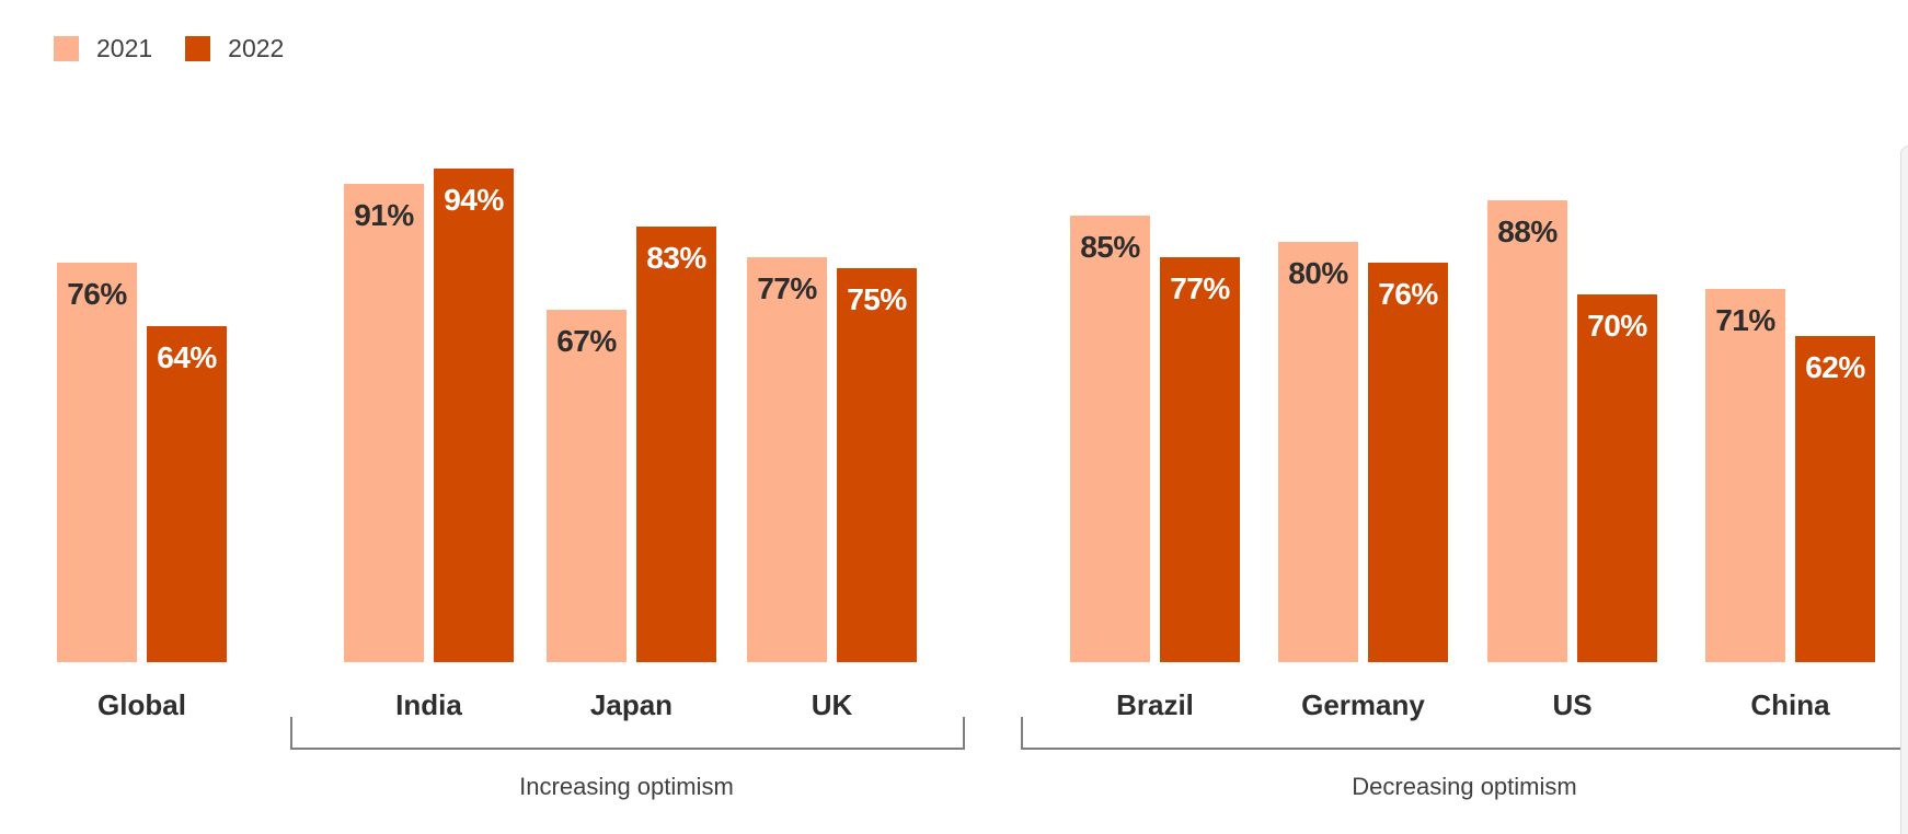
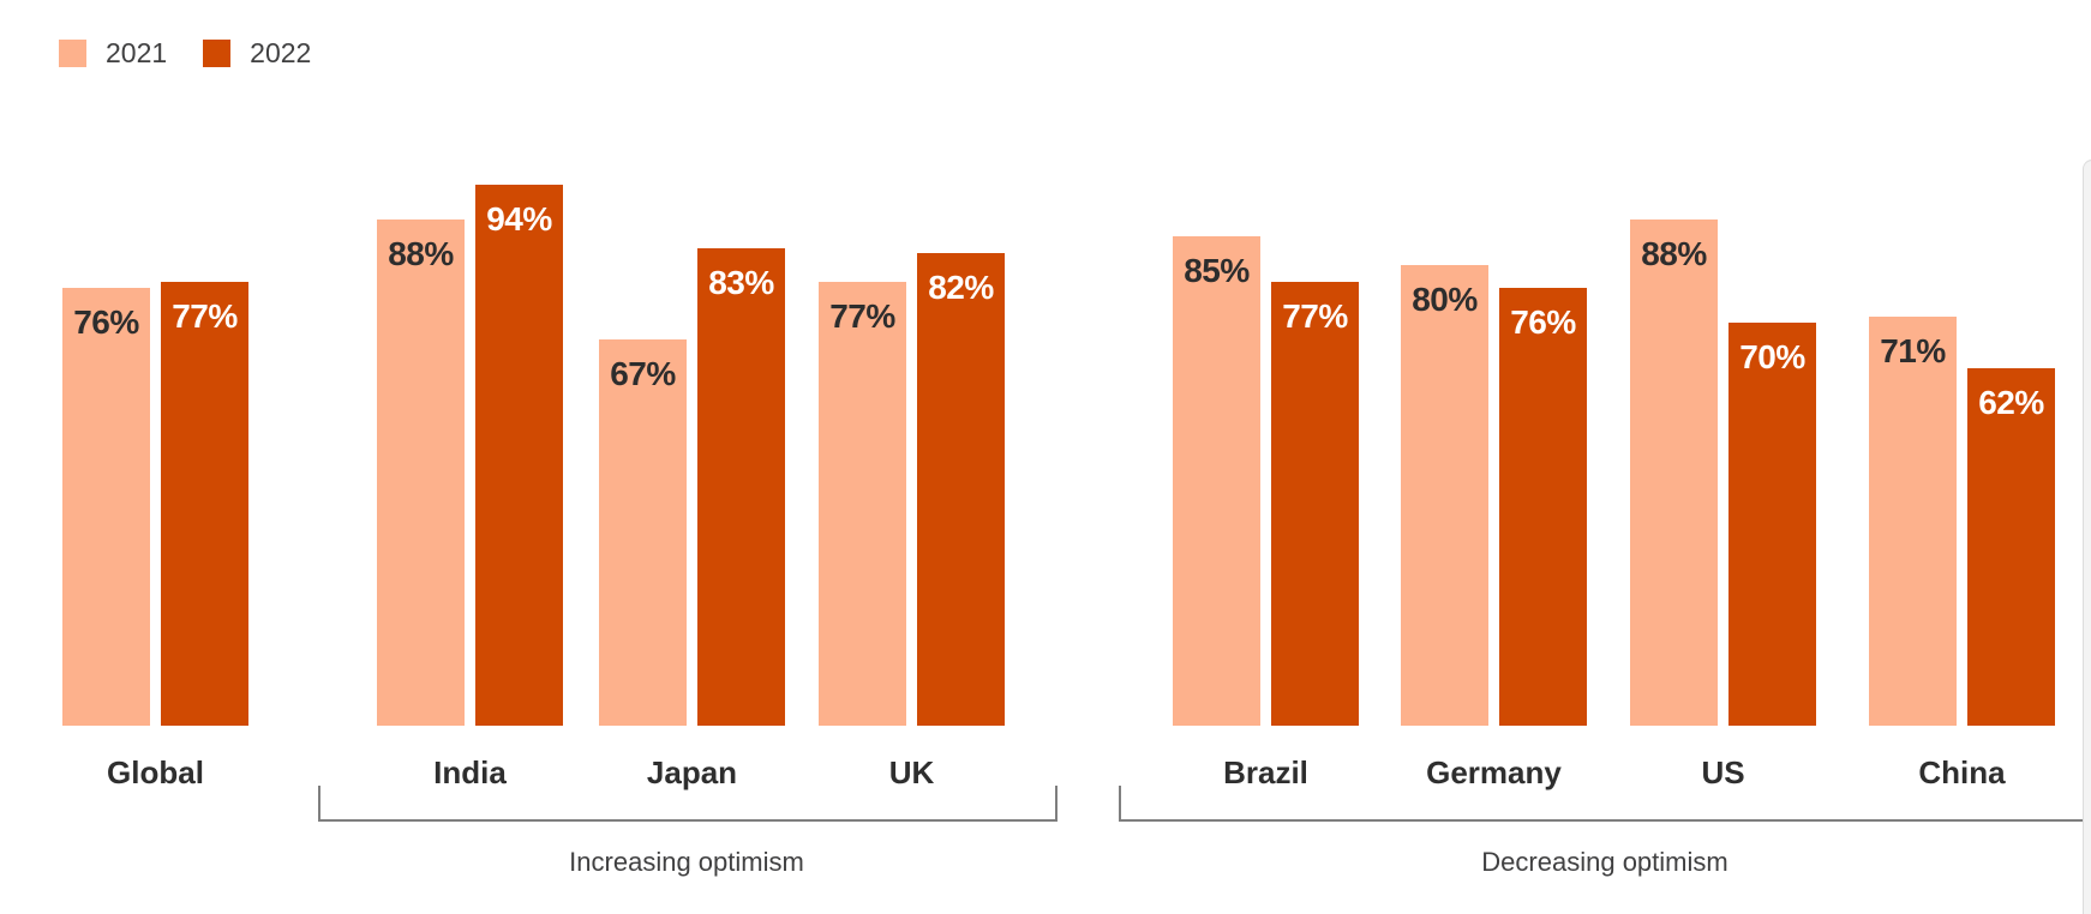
2022/Global: 64% -> 77%
2021/India: 91% -> 88%
2022/UK: 75% -> 82%
